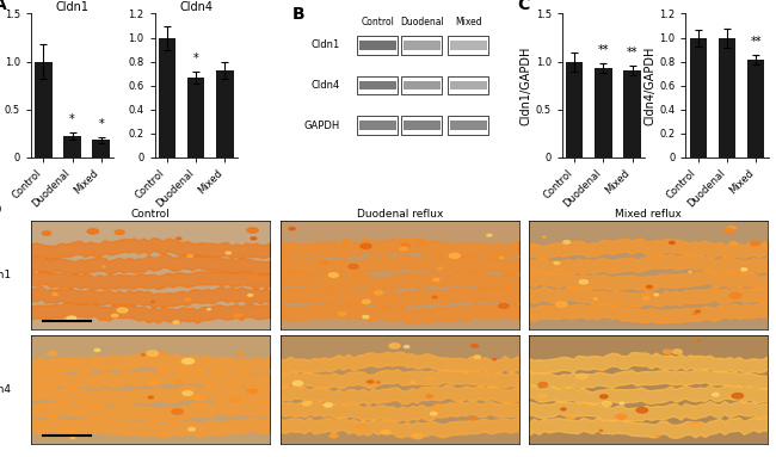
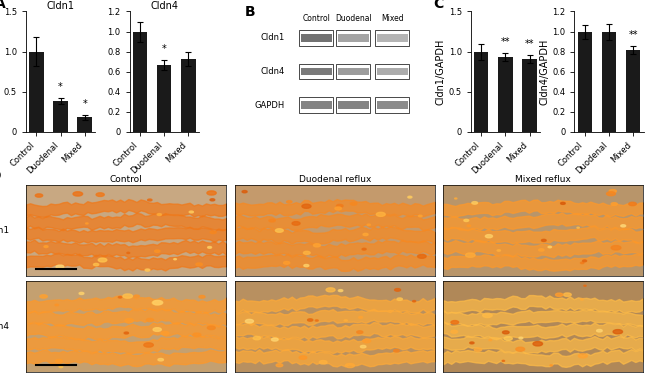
Cldn1/Duodenal: 0.22 -> 0.38
